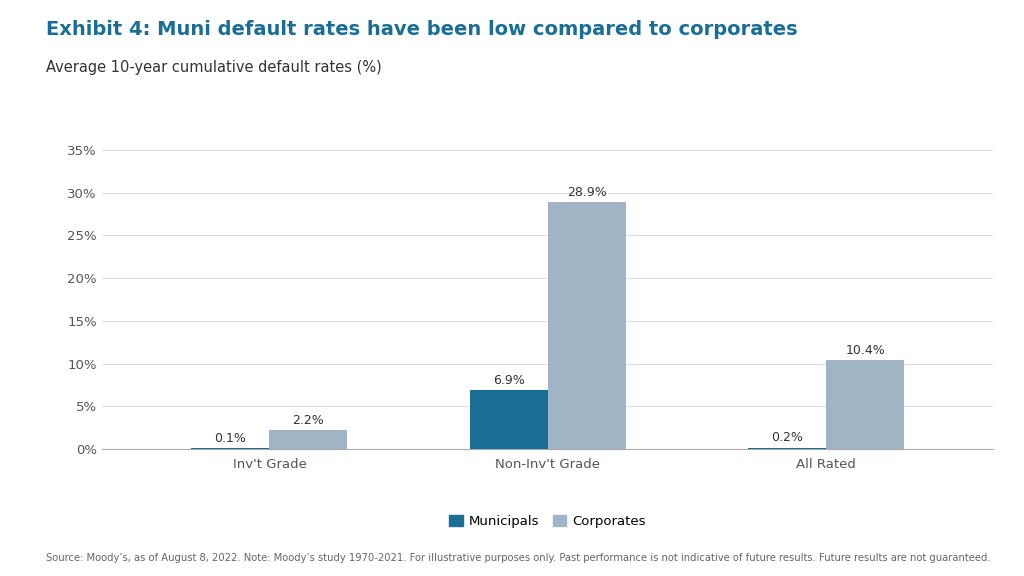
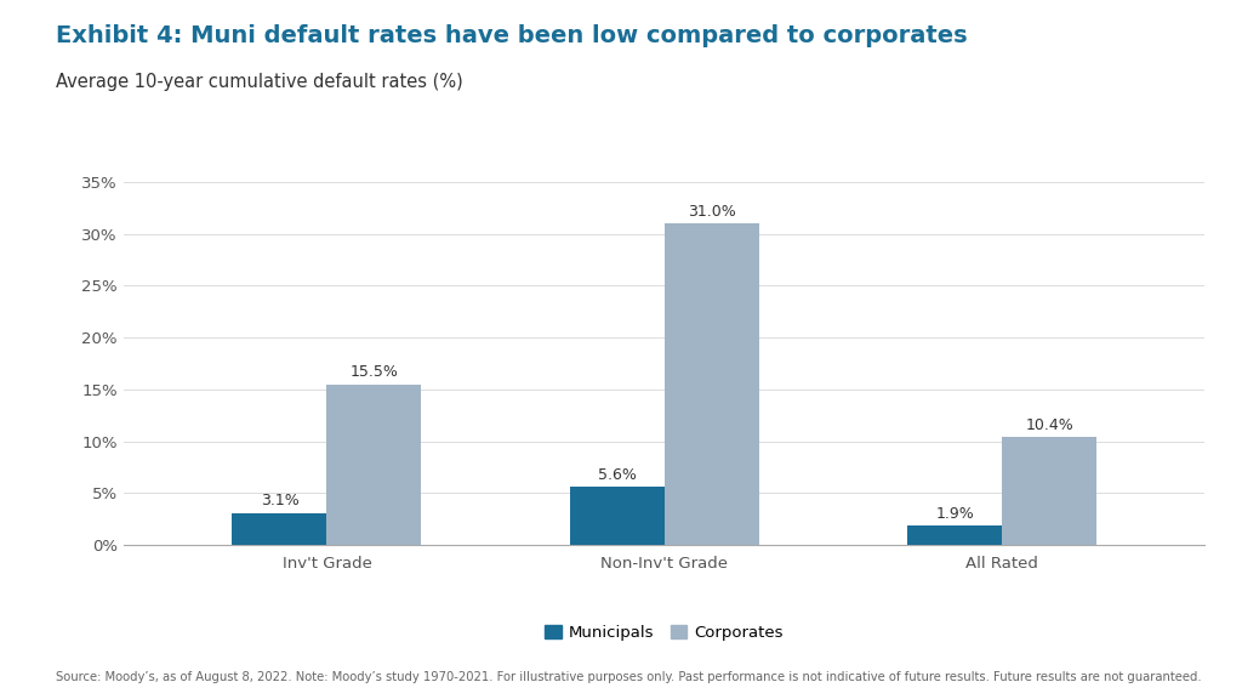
Municipals/Inv't Grade: 0.1% -> 3.1%
Corporates/Inv't Grade: 2.2% -> 15.5%
Municipals/Non-Inv't Grade: 6.9% -> 5.6%
Corporates/Non-Inv't Grade: 28.9% -> 31.0%
Municipals/All Rated: 0.2% -> 1.9%
